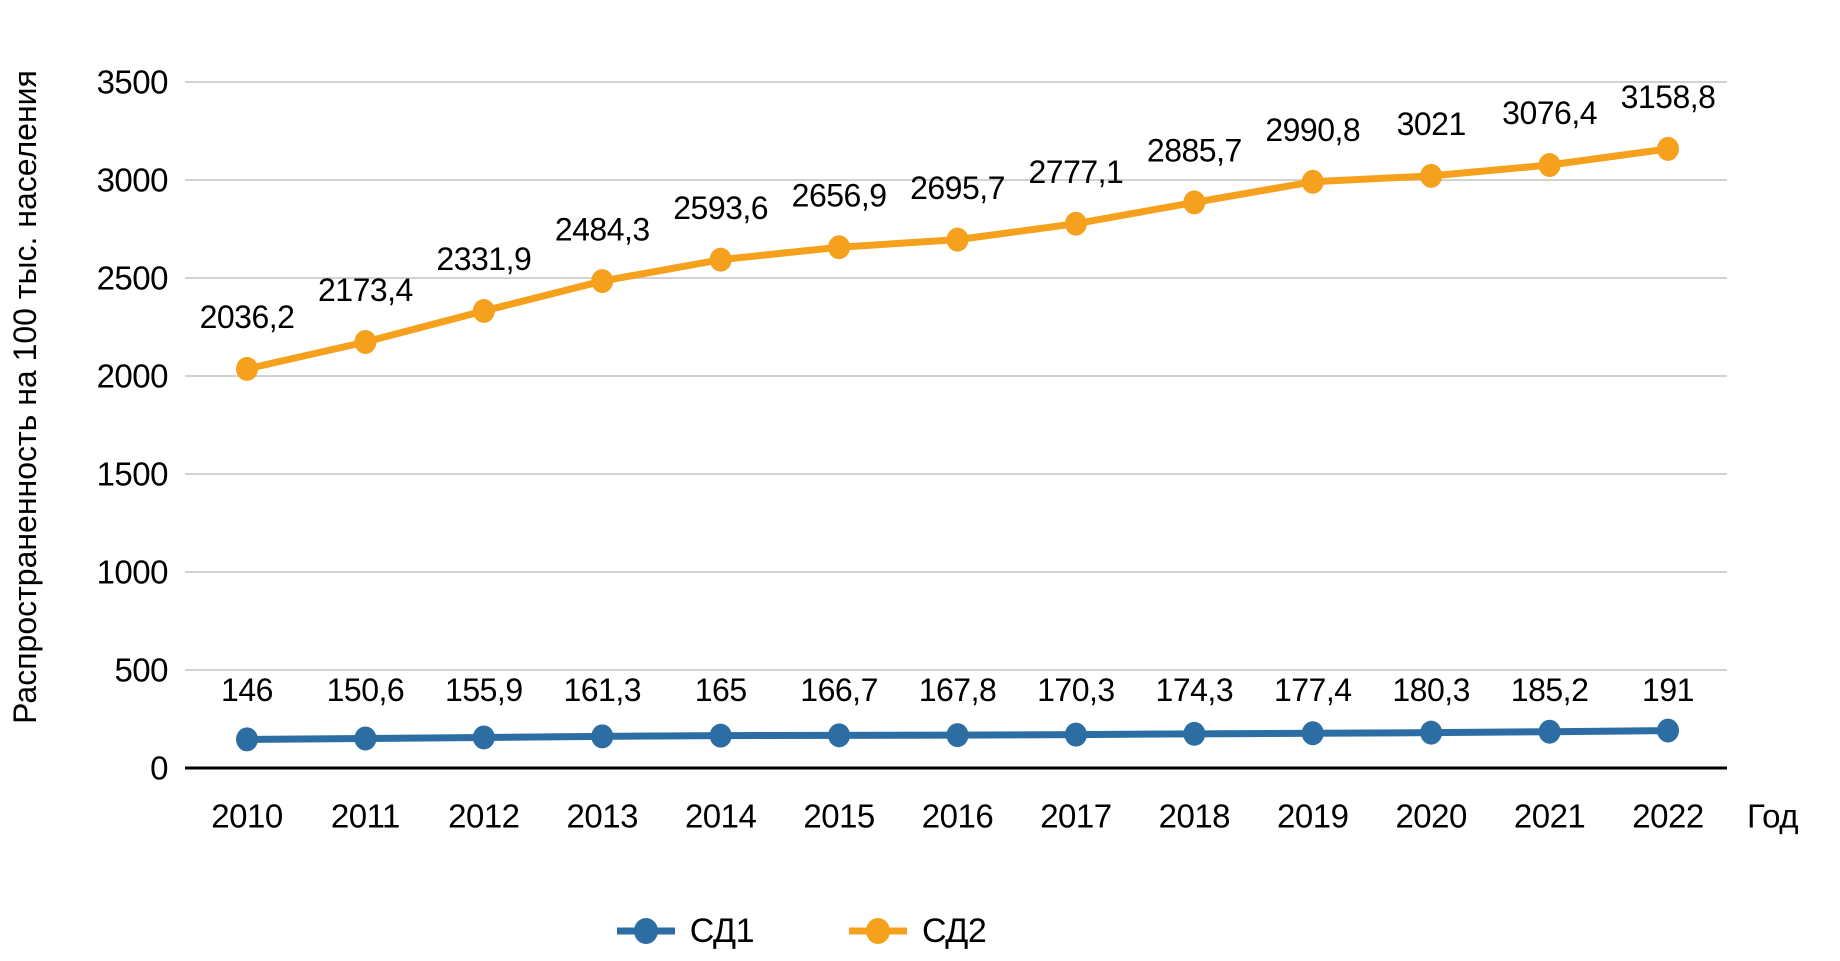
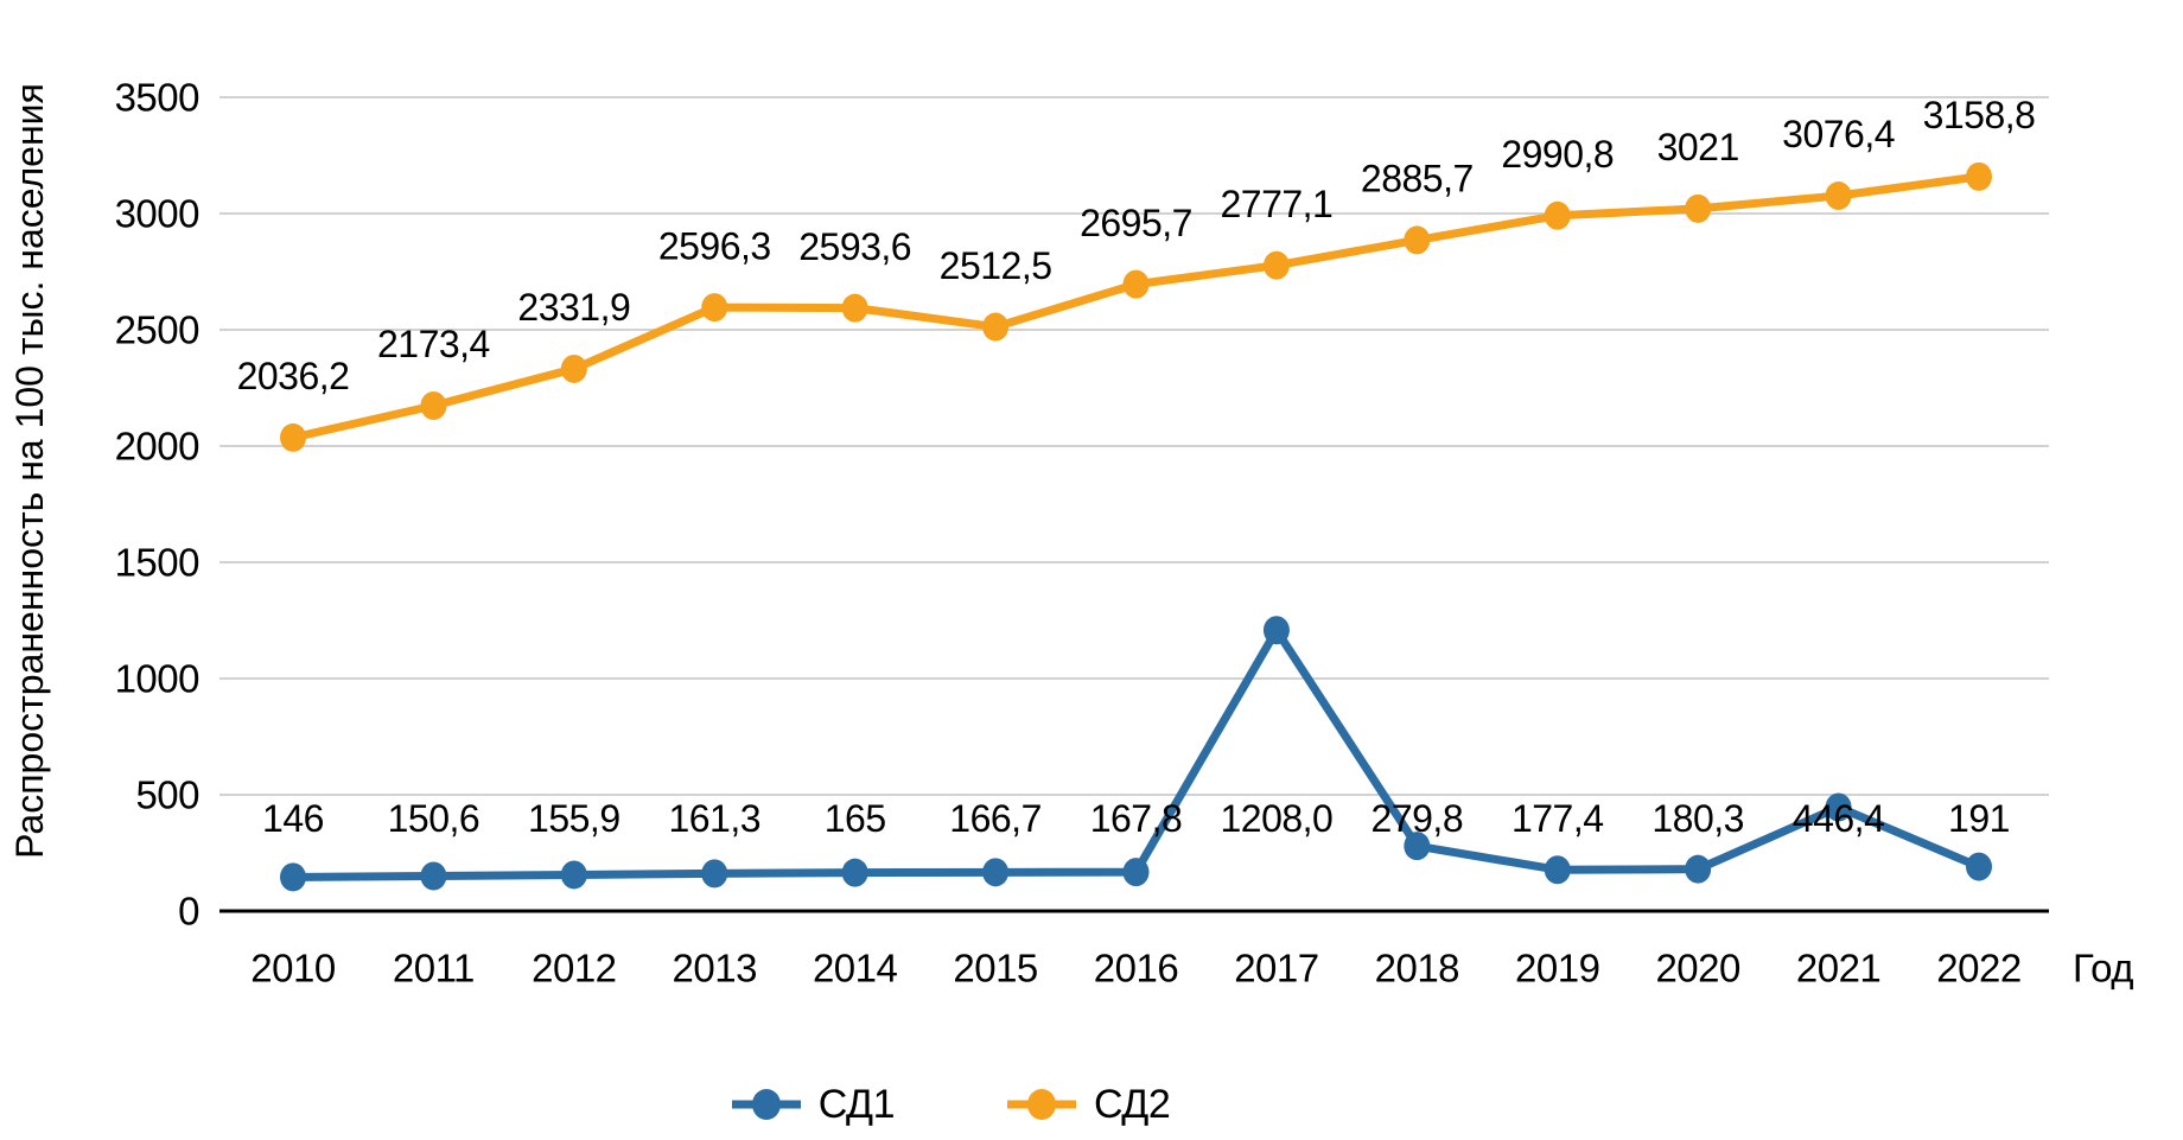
СД2/2013: 2484,3 -> 2596,3
СД2/2015: 2656,9 -> 2512,5
СД1/2017: 170,3 -> 1208,0
СД1/2018: 174,3 -> 279,8
СД1/2021: 185,2 -> 446,4
